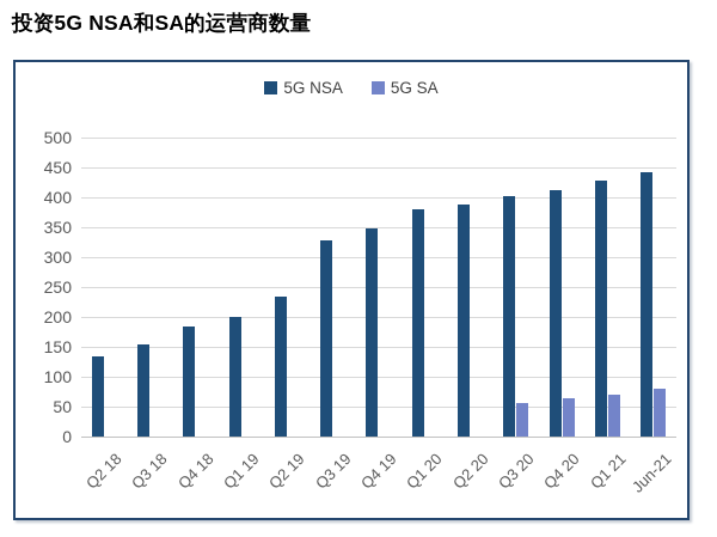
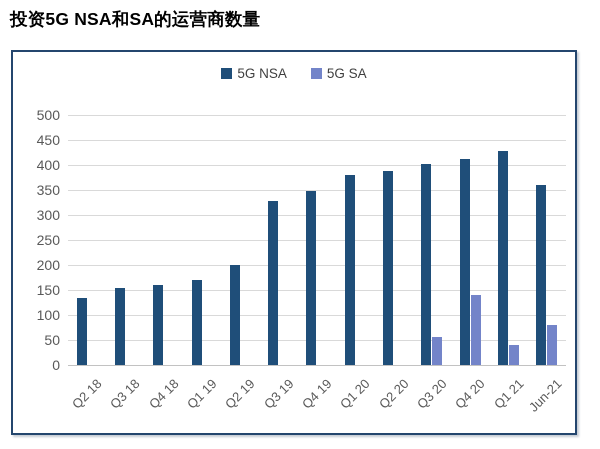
5G NSA/Q4 18: 180 -> 160
5G NSA/Q1 19: 200 -> 170
5G NSA/Q2 19: 240 -> 200
5G SA/Q4 20: 60 -> 140
5G SA/Q1 21: 70 -> 40
5G NSA/Jun-21: 440 -> 360
